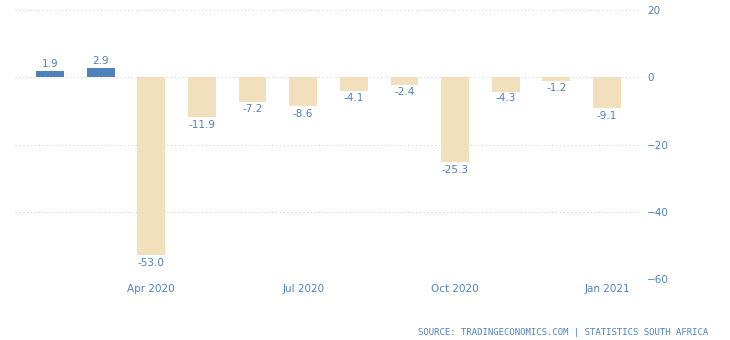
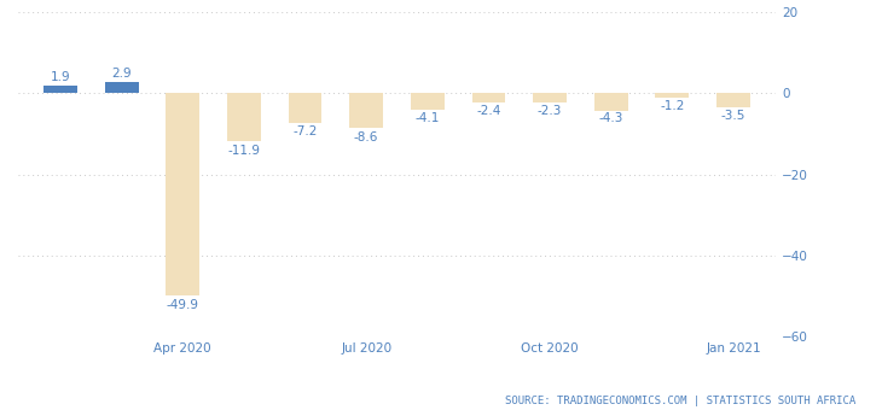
Apr 2020: -53.0 -> -49.9
Oct 2020: -25.3 -> -2.3
Jan 2021: -9.1 -> -3.5
